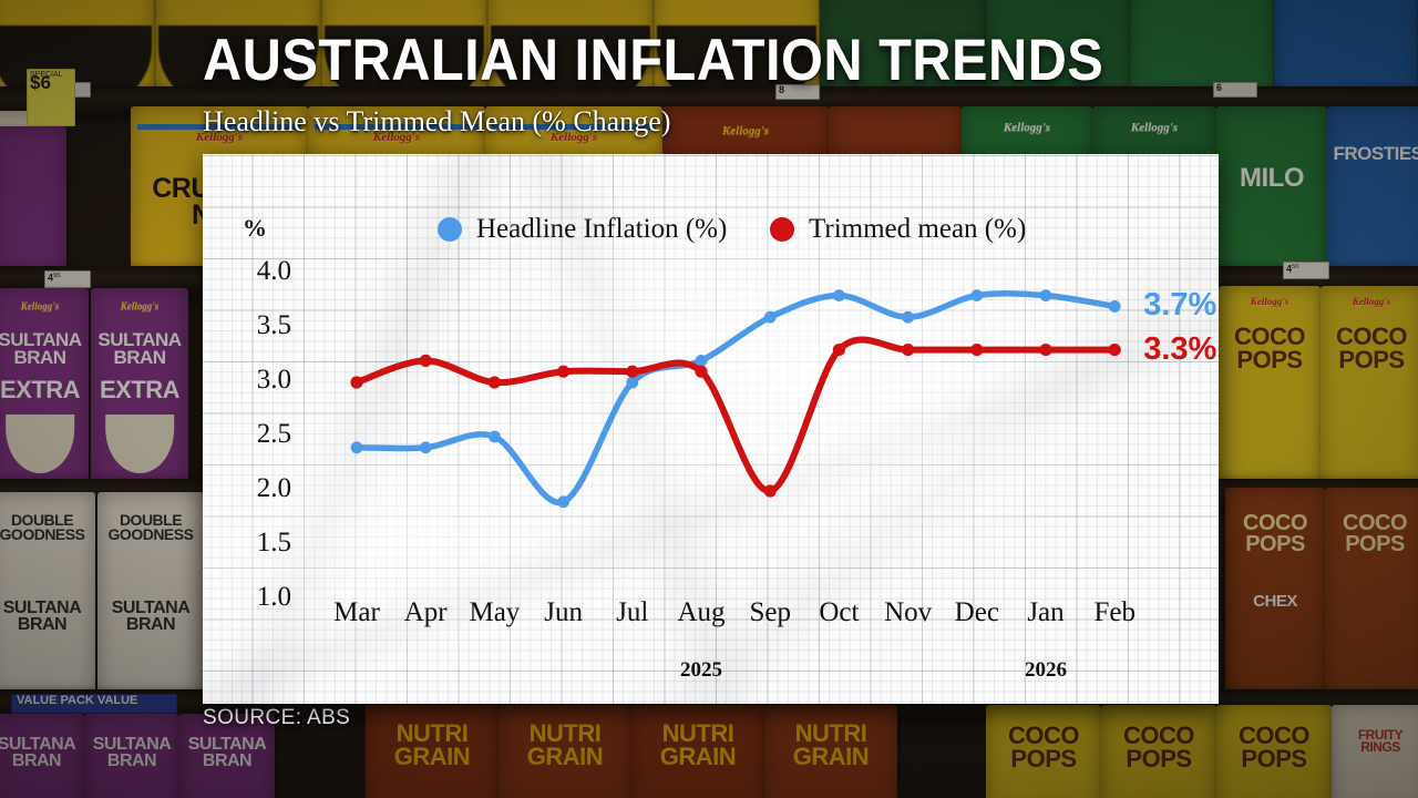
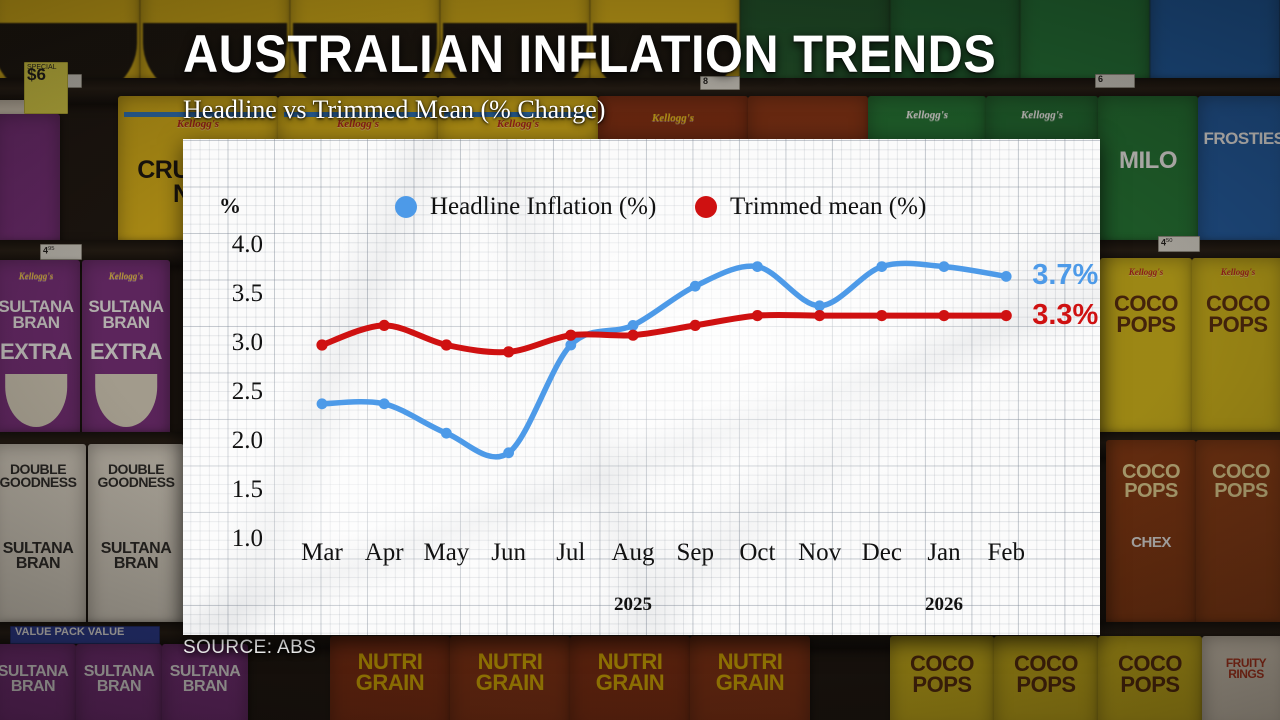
Headline Inflation (%)/May: 2.5 -> 2.1
Trimmed mean (%)/Jun: 3.1 -> 2.9
Trimmed mean (%)/Sep: 2.0 -> 3.2
Headline Inflation (%)/Nov: 3.6 -> 3.4
